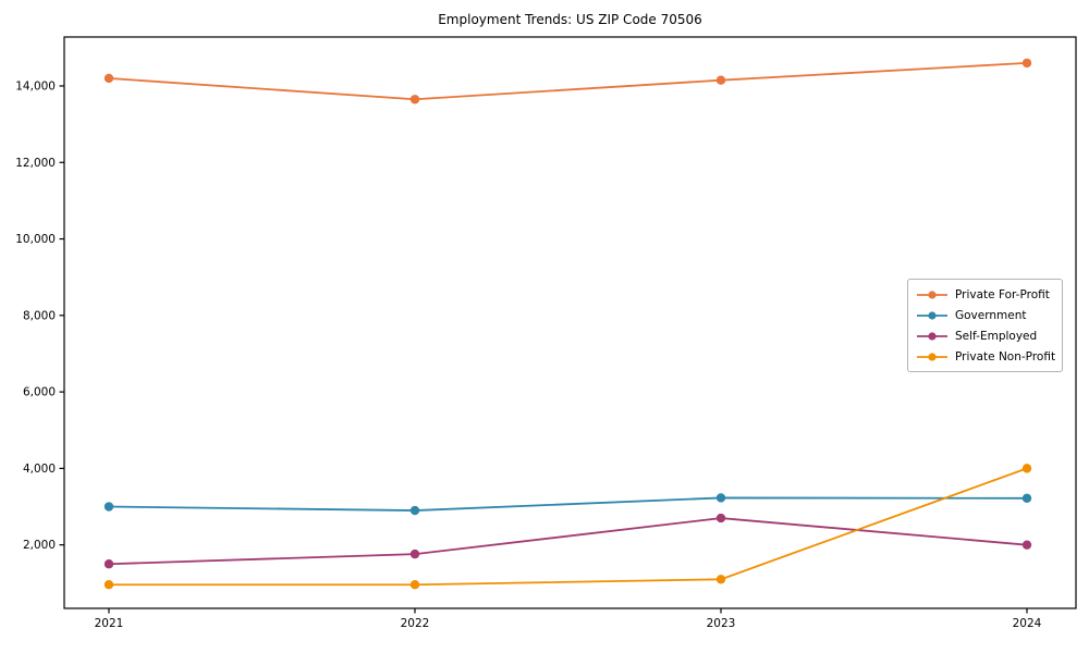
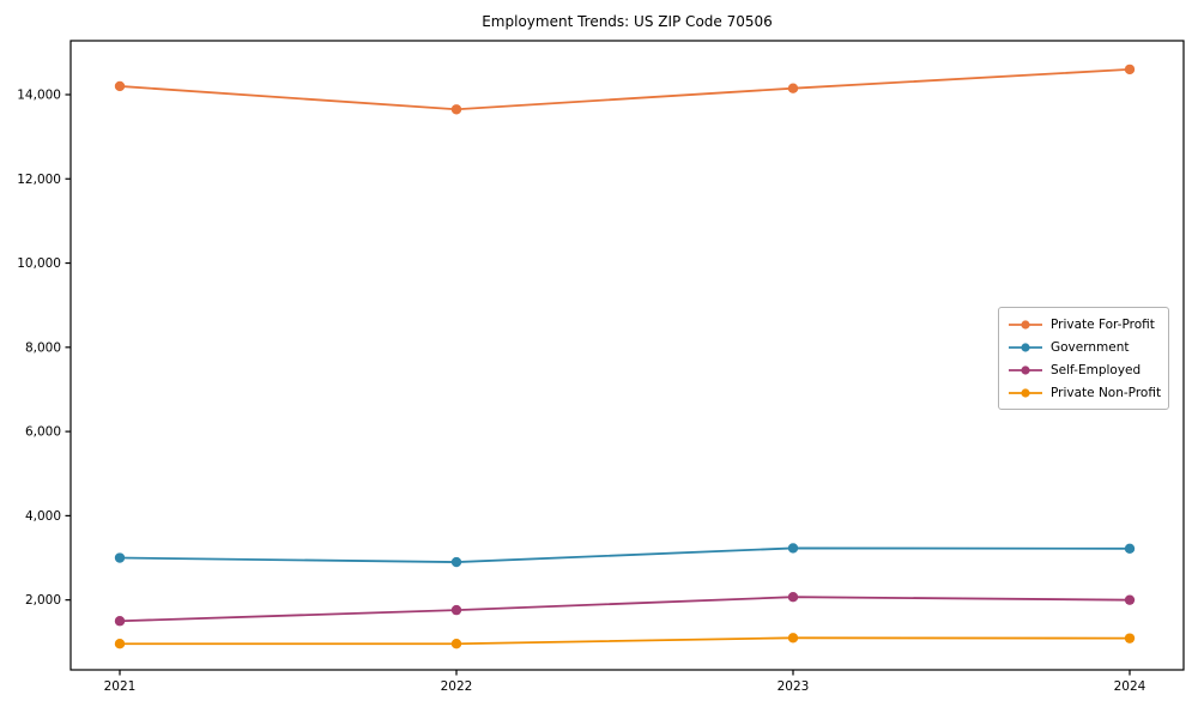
Self-Employed/2023: 2700 -> 2100
Private Non-Profit/2024: 4000 -> 1100
